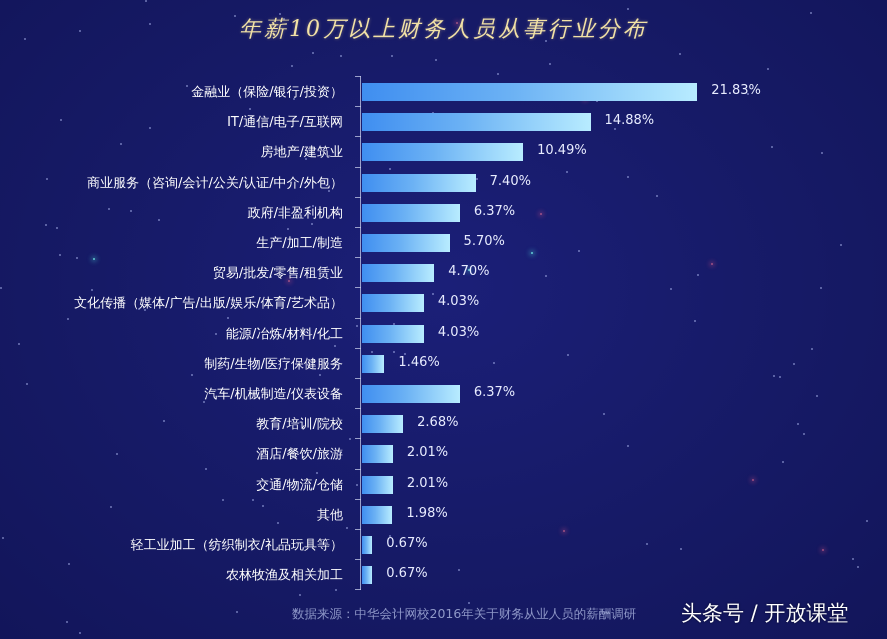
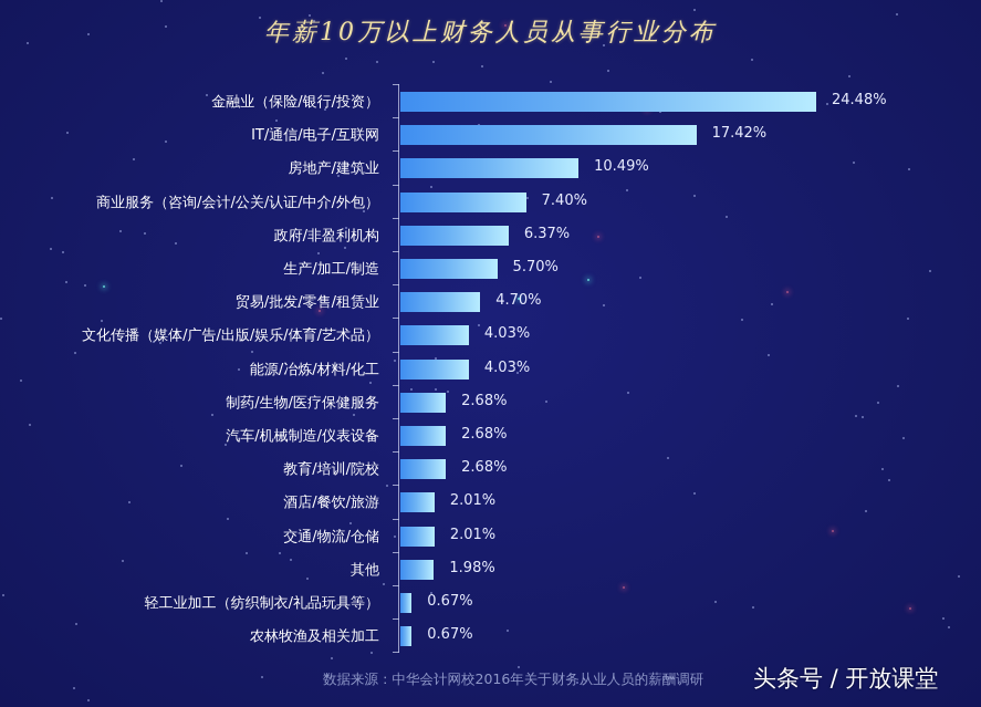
金融业（保险/银行/投资）: 21.83% -> 24.48%
IT/通信/电子/互联网: 14.88% -> 17.42%
制药/生物/医疗保健服务: 1.46% -> 2.68%
汽车/机械制造/仪表设备: 6.37% -> 2.68%
